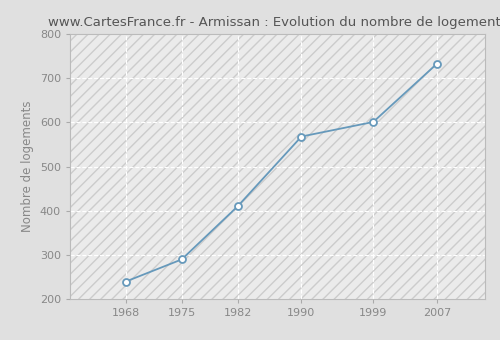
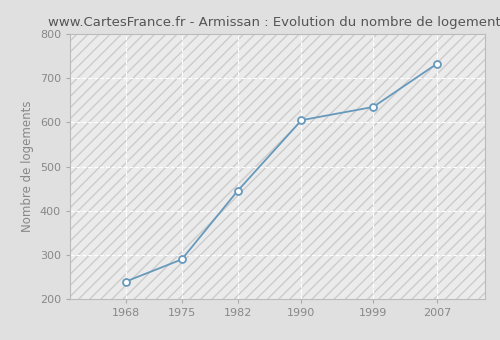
1982: 410 -> 445
1990: 568 -> 605
1999: 601 -> 635
